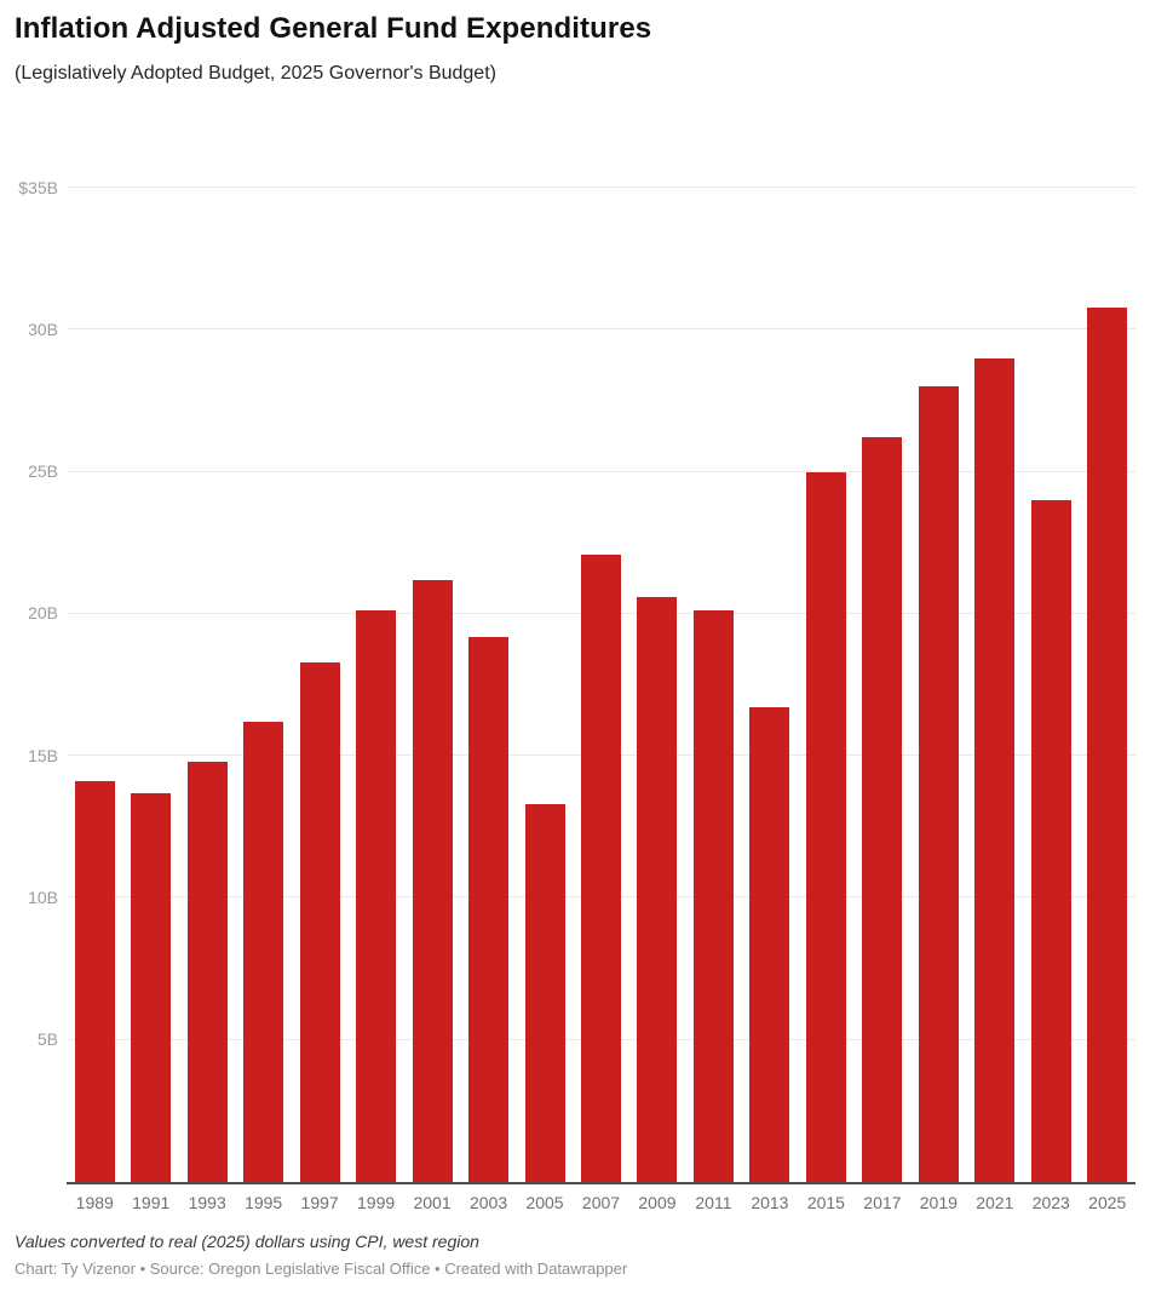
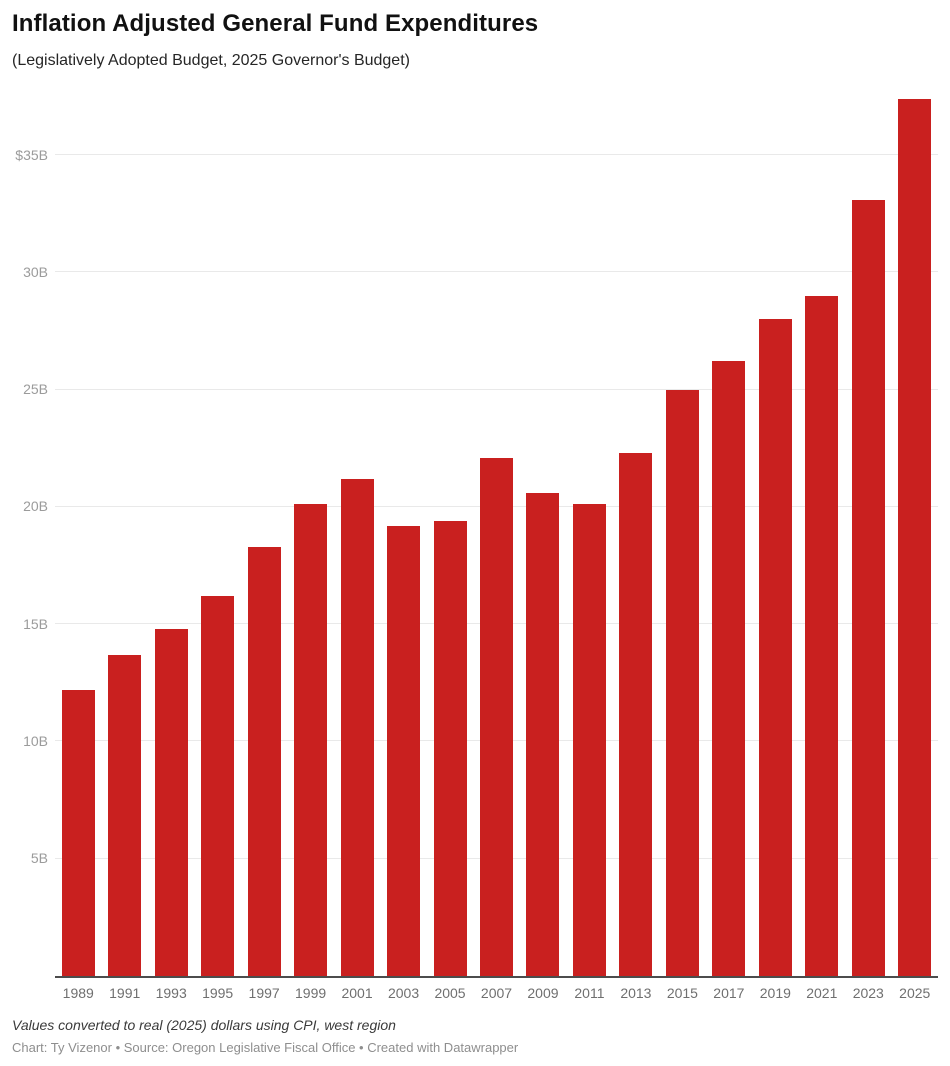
1989: $14.1B -> $12.2B
2005: $13.3B -> $19.4B
2013: $16.7B -> $22.3B
2023: $24.0B -> $33.1B
2025: $30.8B -> $37.4B
